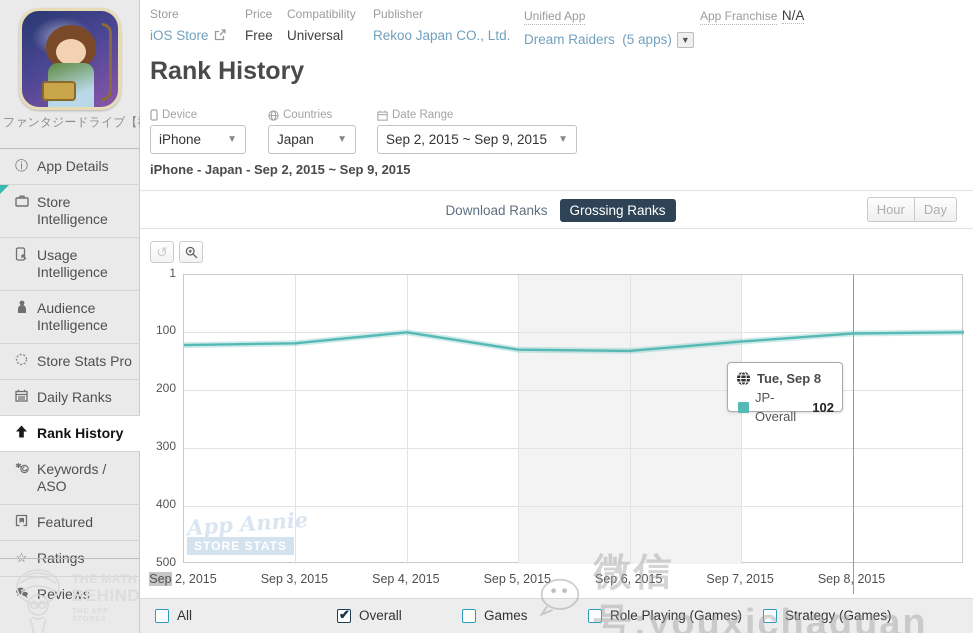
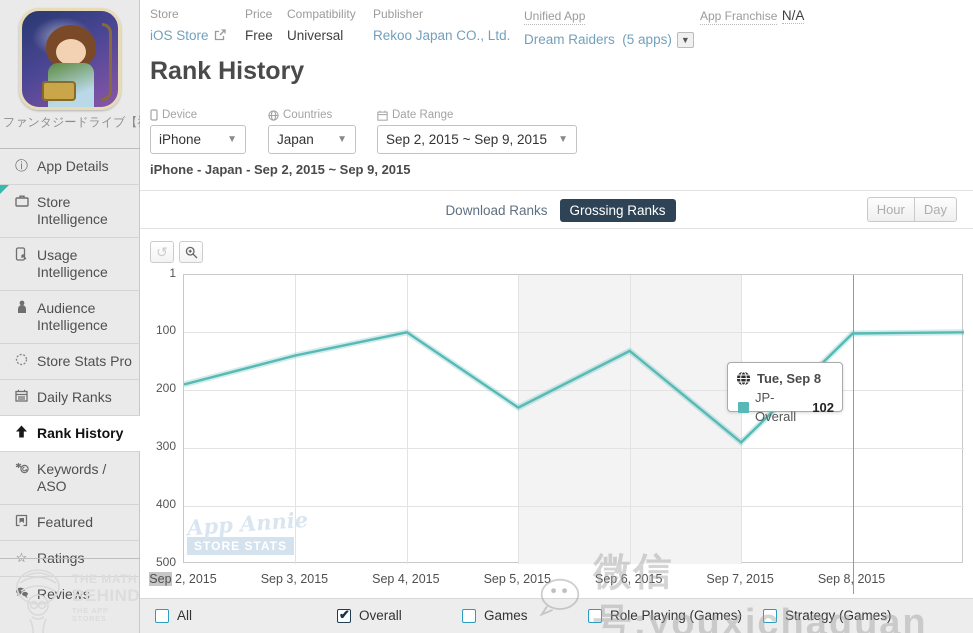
Sep 2, 2015: 120 -> 190
Sep 3, 2015: 120 -> 140
Sep 5, 2015: 130 -> 230
Sep 7, 2015: 120 -> 290
